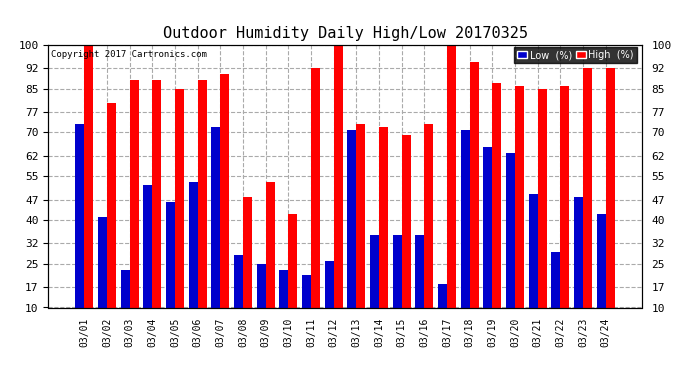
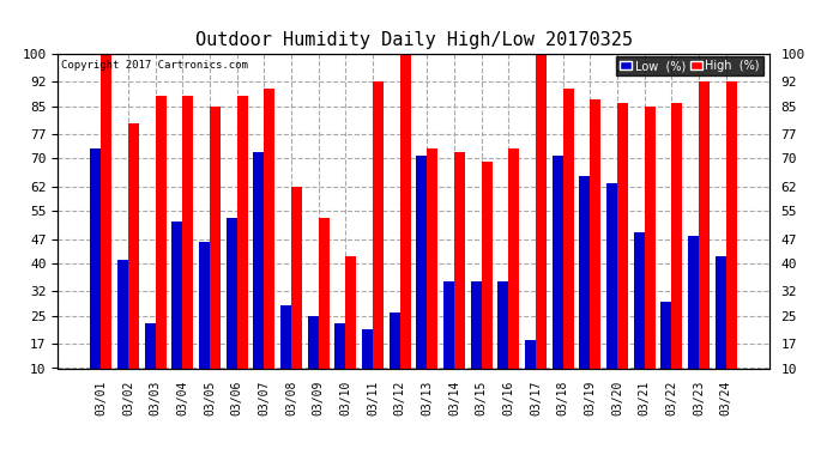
High (%)/03/08: 48 -> 62
High (%)/03/18: 94 -> 90
